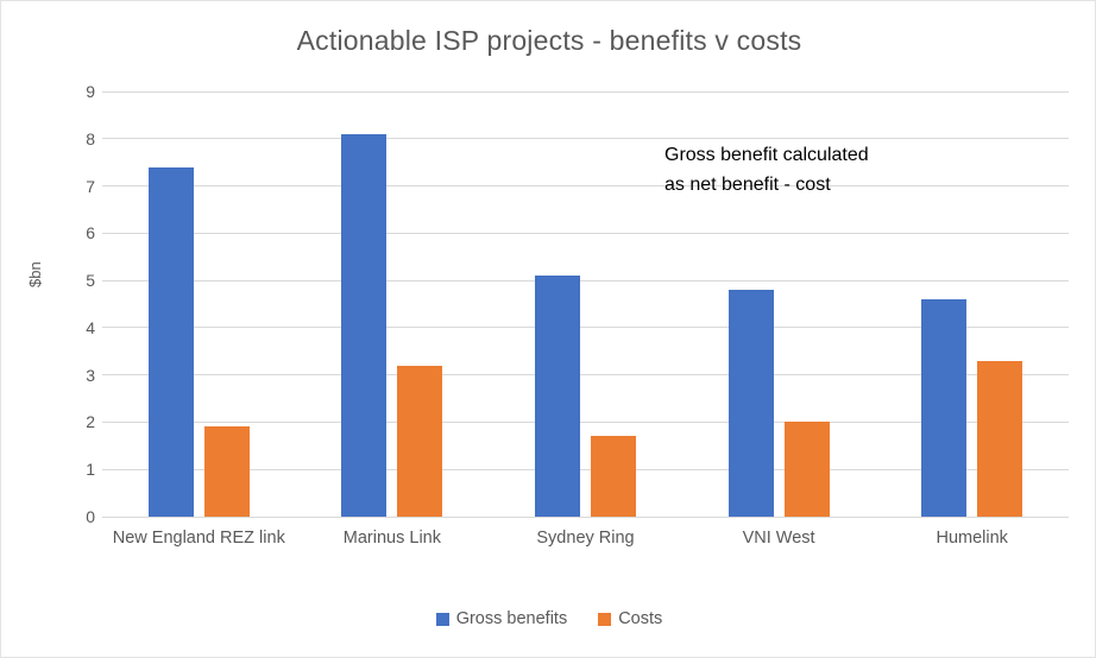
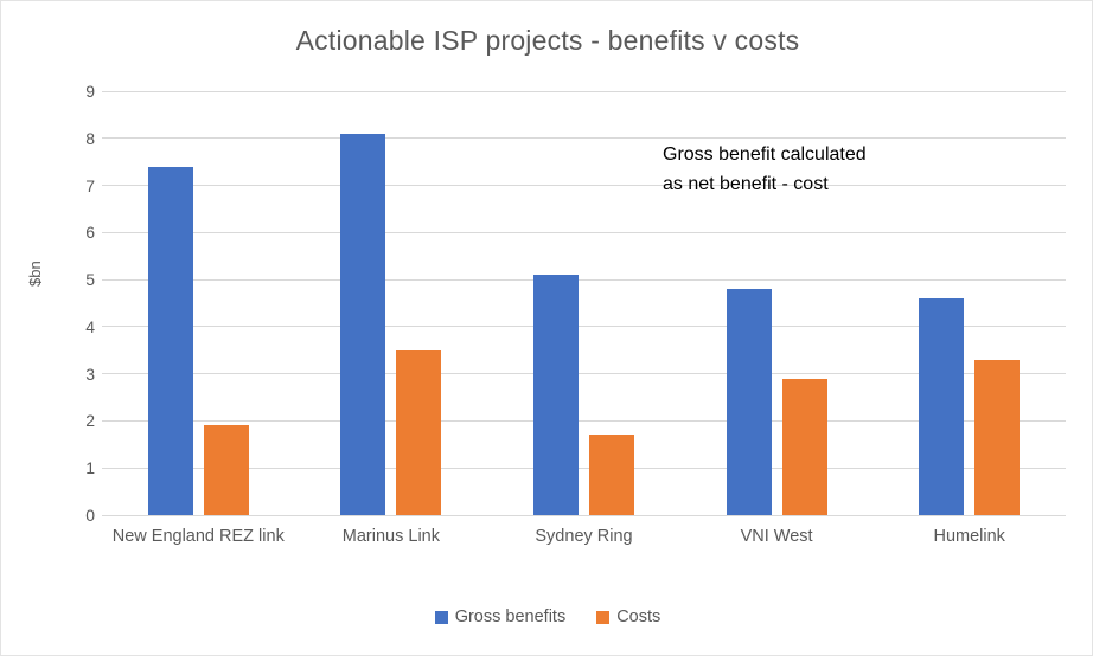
Costs/Marinus Link: 3.2 -> 3.5
Costs/VNI West: 2.0 -> 2.9
